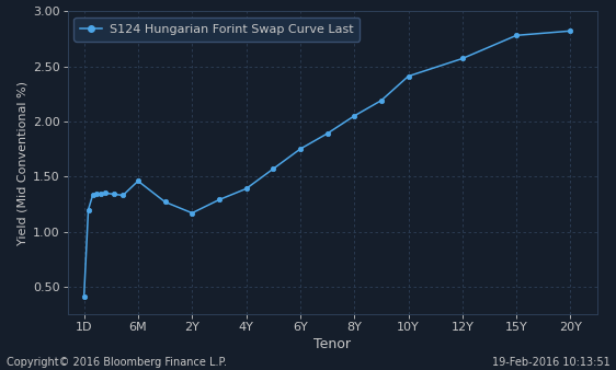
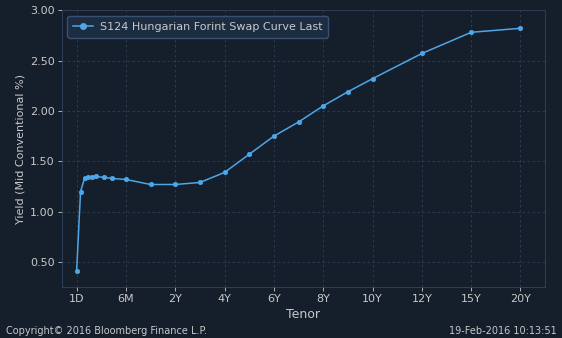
6M: 1.46 -> 1.32
2Y: 1.17 -> 1.27
10Y: 2.41 -> 2.32
